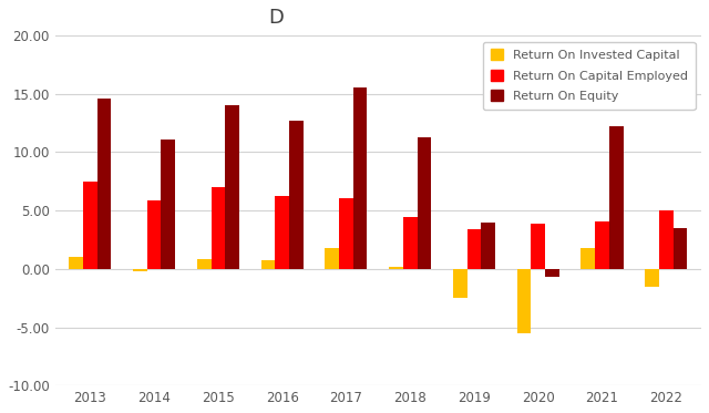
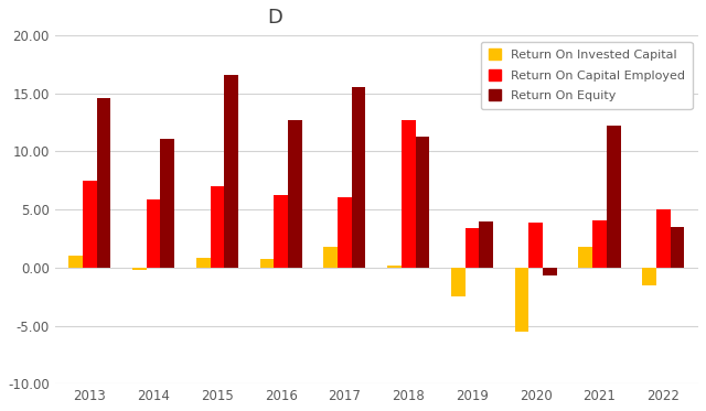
Return On Equity/2015: 14.0 -> 16.6
Return On Capital Employed/2018: 4.4 -> 12.7
